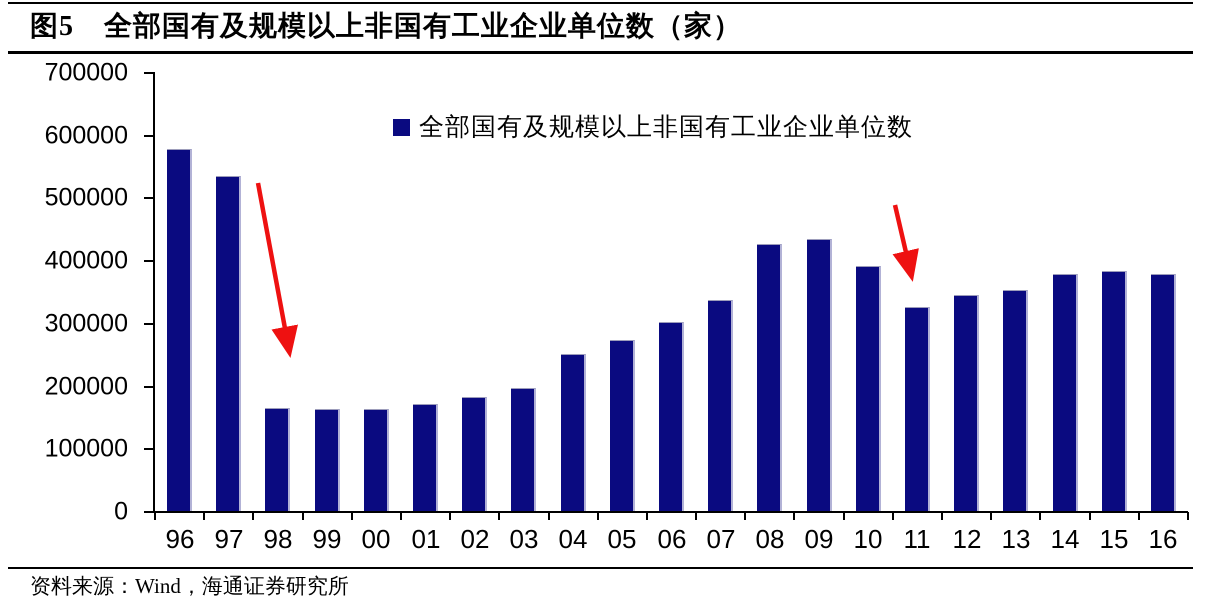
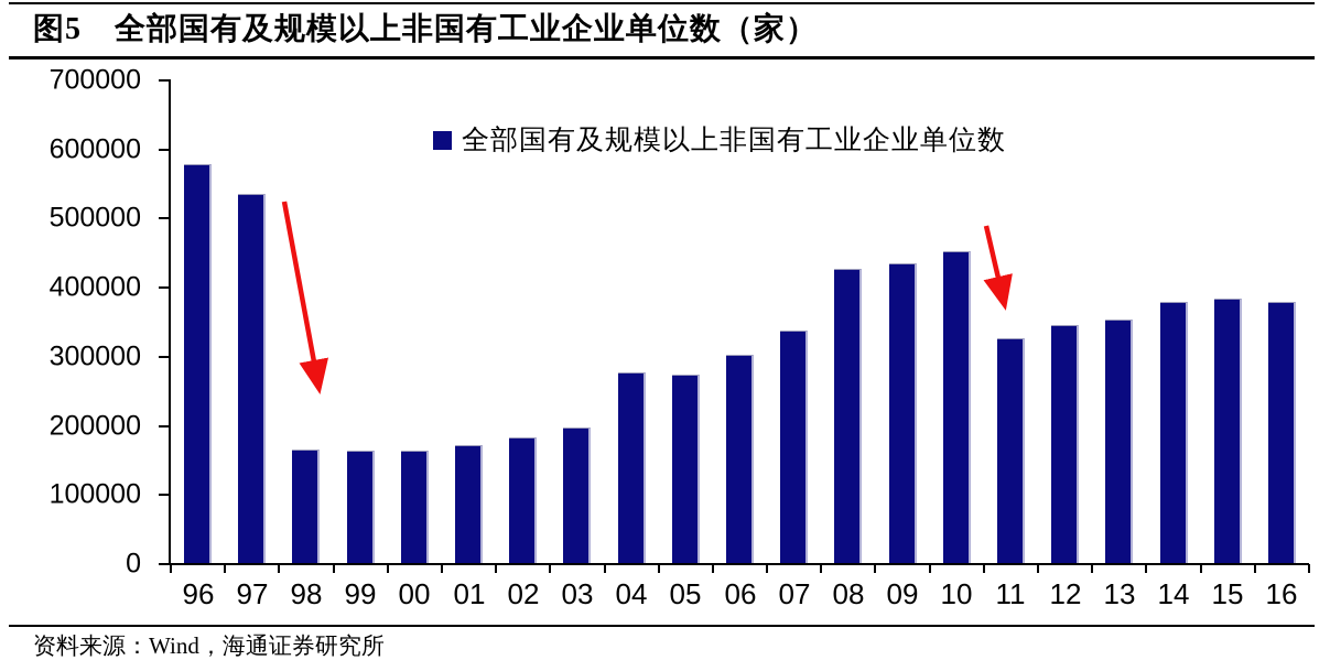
04: 250000 -> 280000
10: 390000 -> 450000
